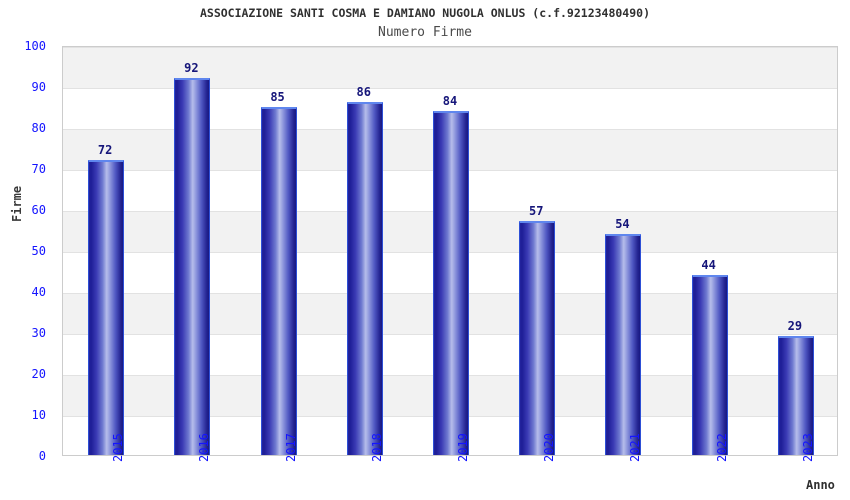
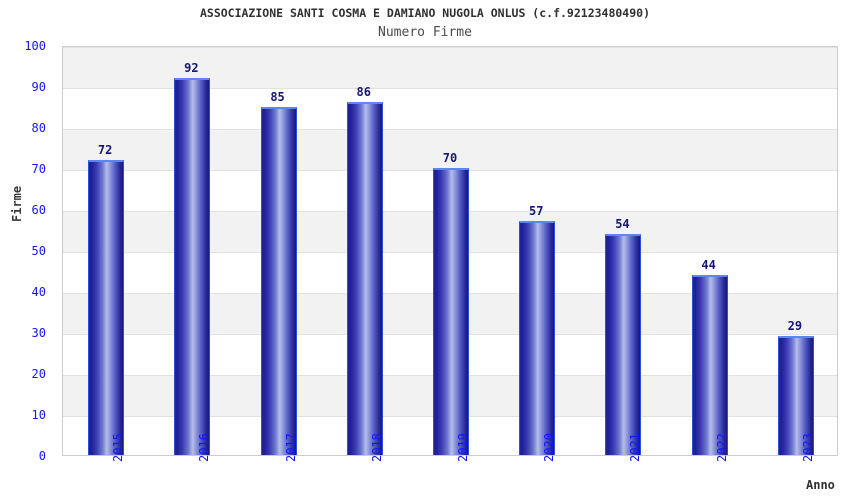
2019: 84 -> 70
